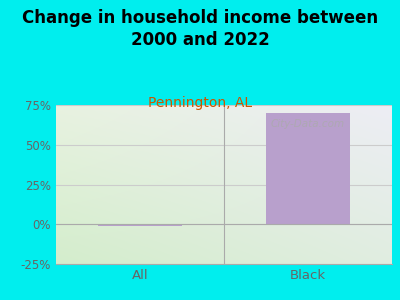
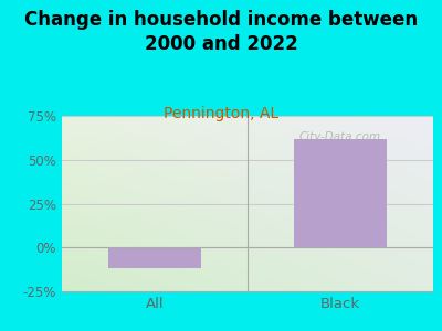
All: -1% -> -12%
Black: 70% -> 62%
